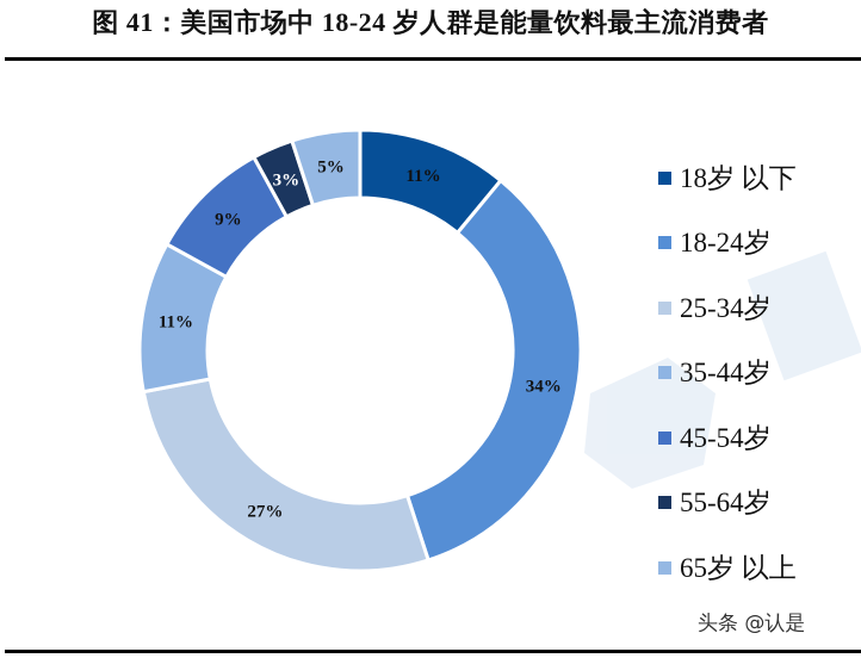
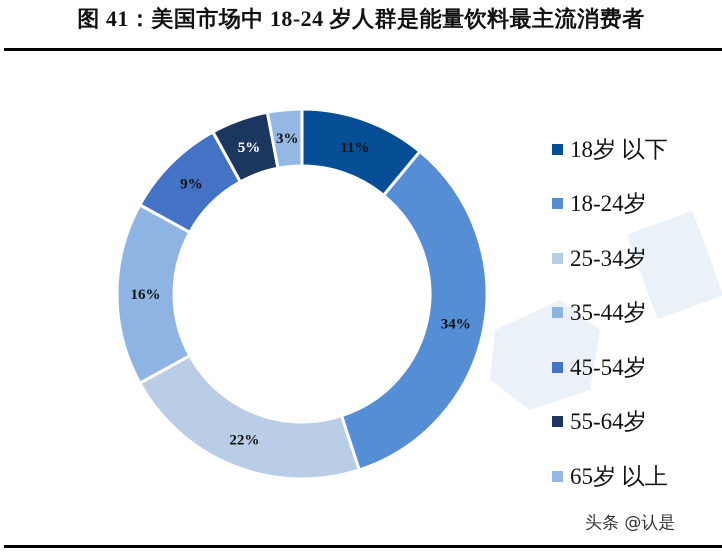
25-34岁: 27% -> 22%
35-44岁: 11% -> 16%
55-64岁: 3% -> 5%
65岁以上: 5% -> 3%
